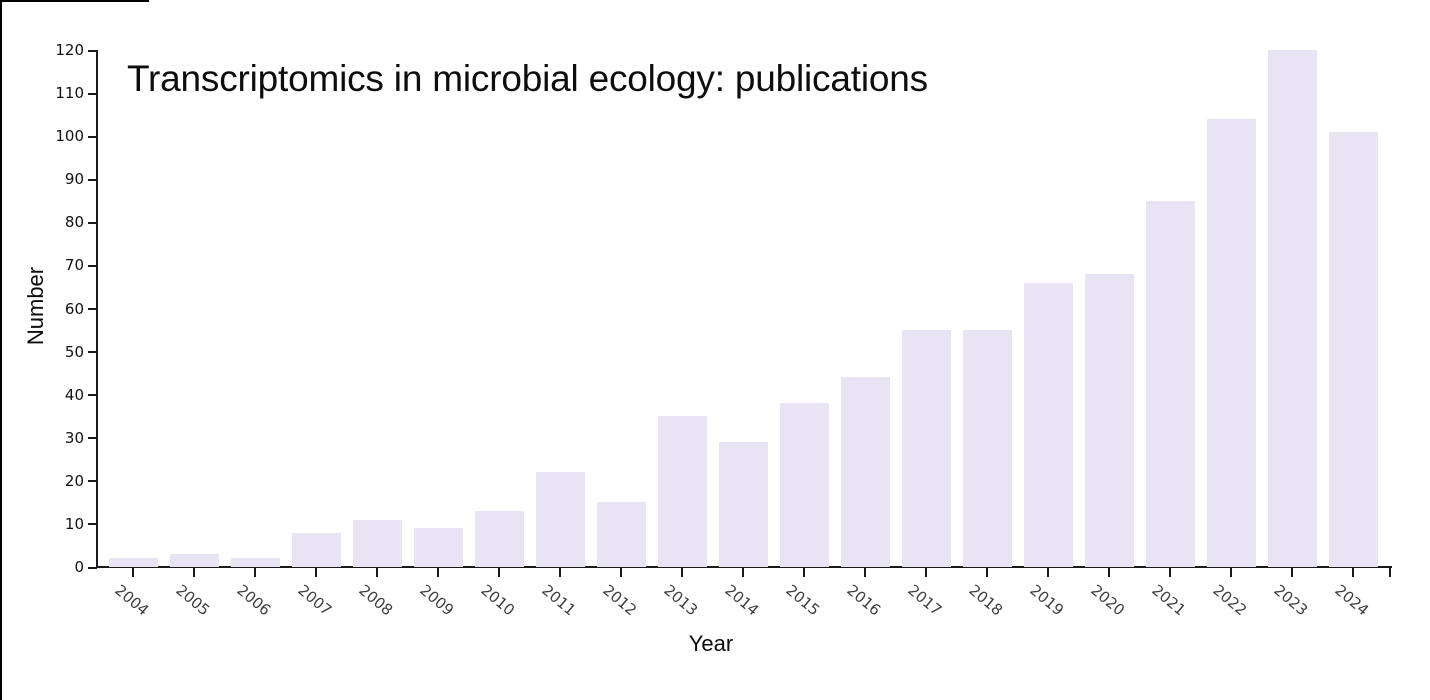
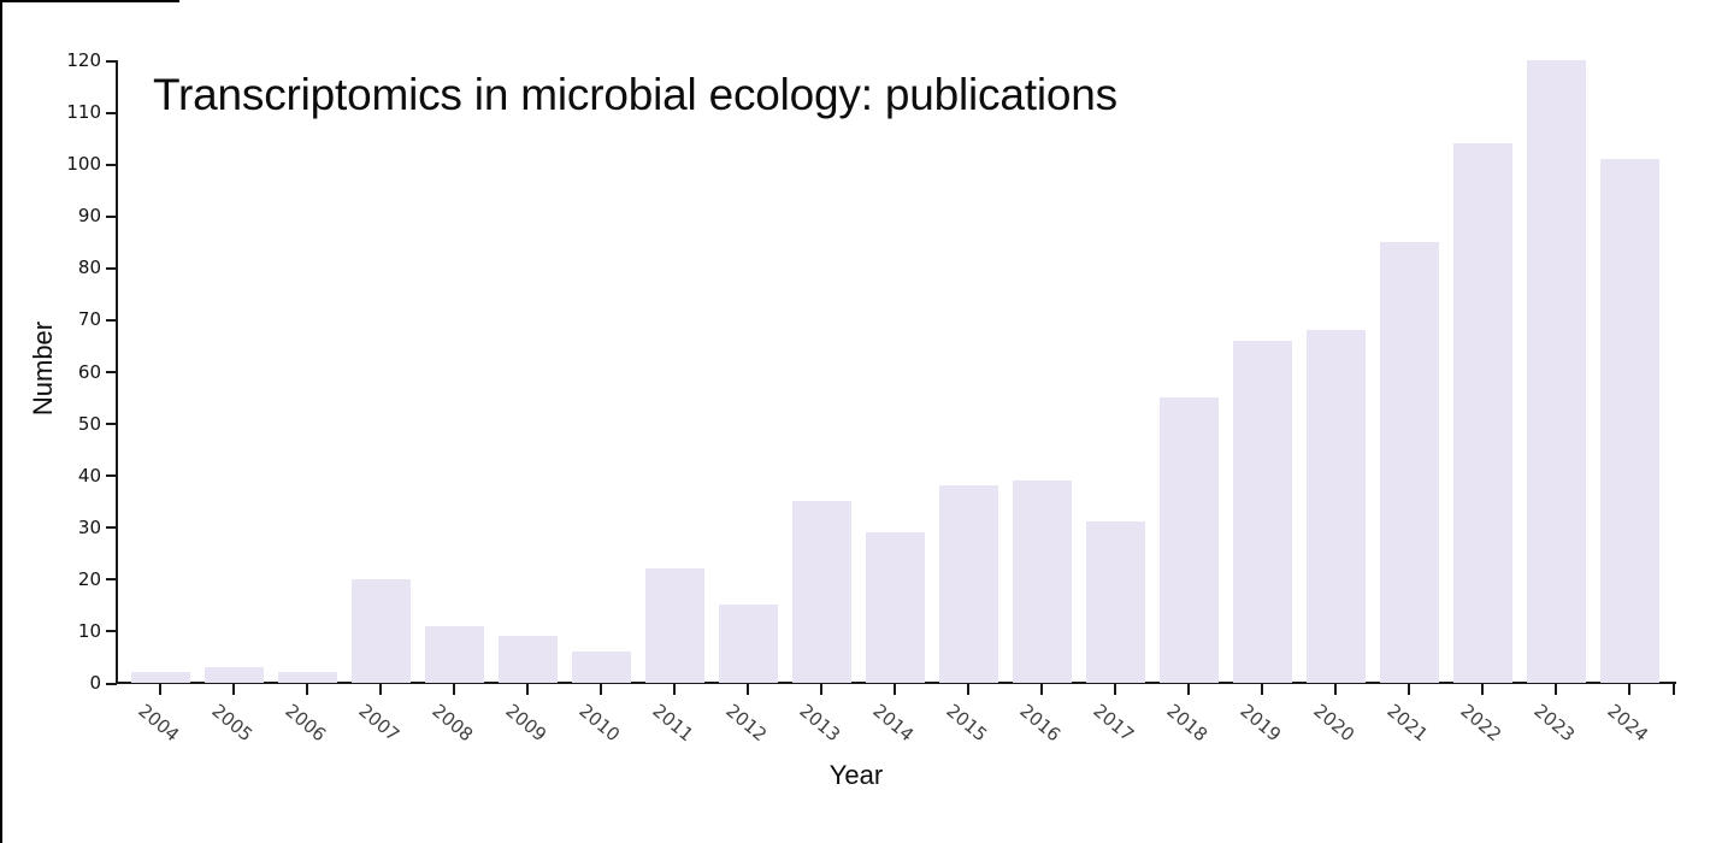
2007: 8 -> 20
2010: 13 -> 6
2016: 44 -> 39
2017: 55 -> 31
